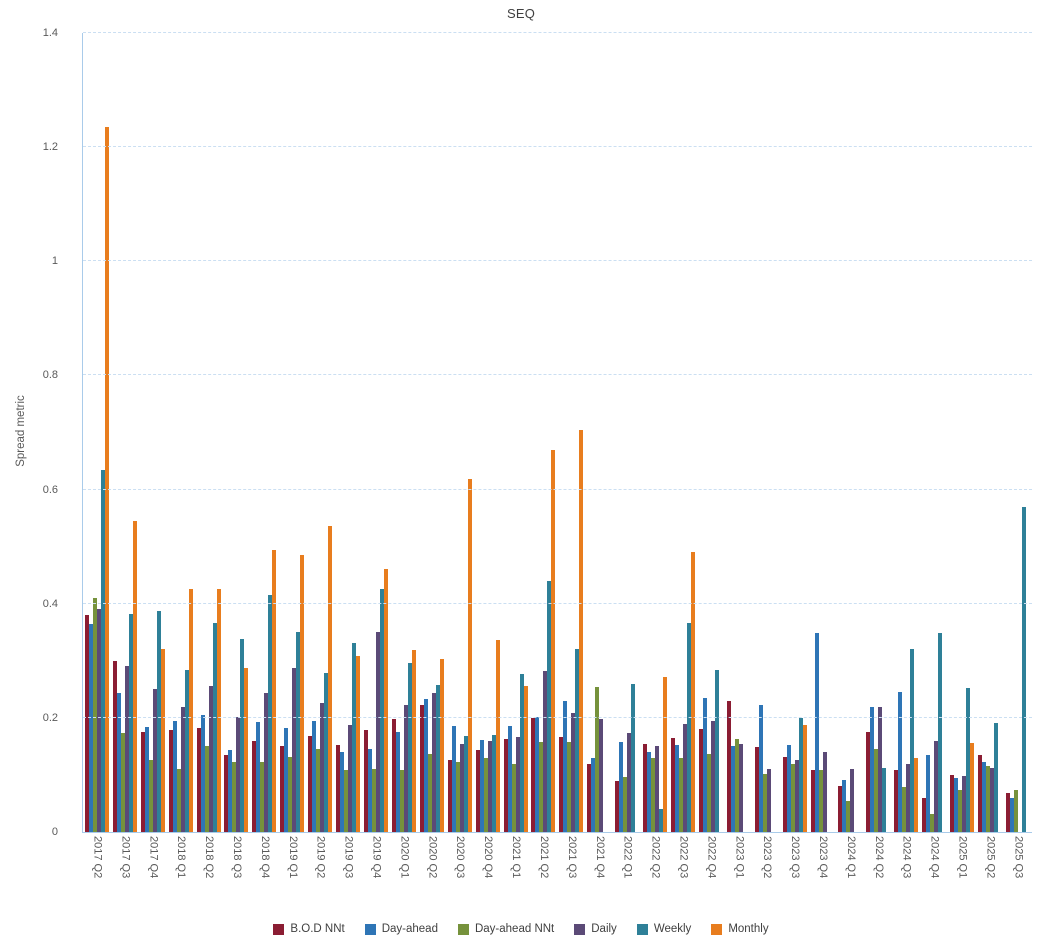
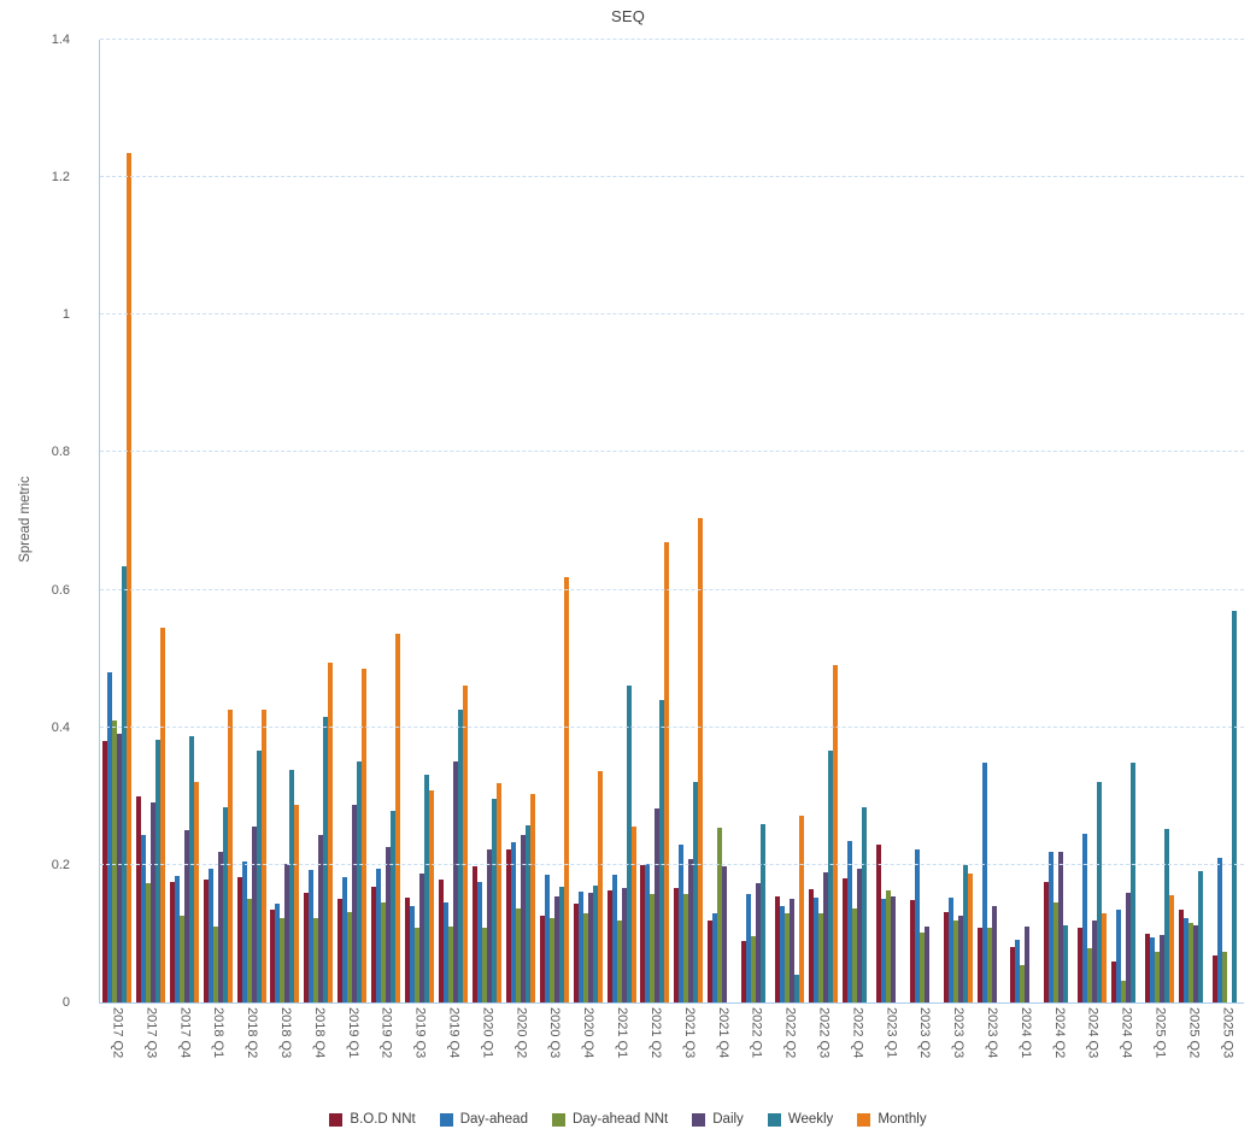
Day-ahead/2017 Q2: 0.36 -> 0.48
Weekly/2021 Q1: 0.28 -> 0.46
Day-ahead/2025 Q3: 0.06 -> 0.21
